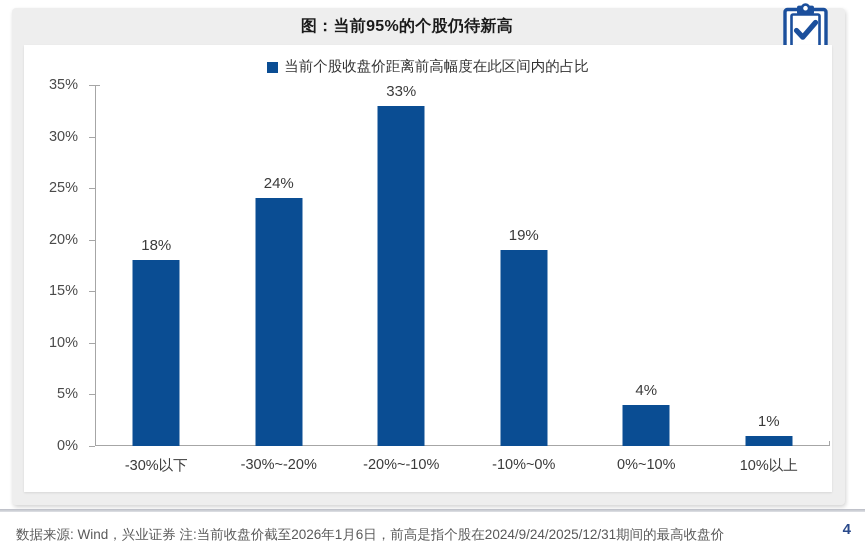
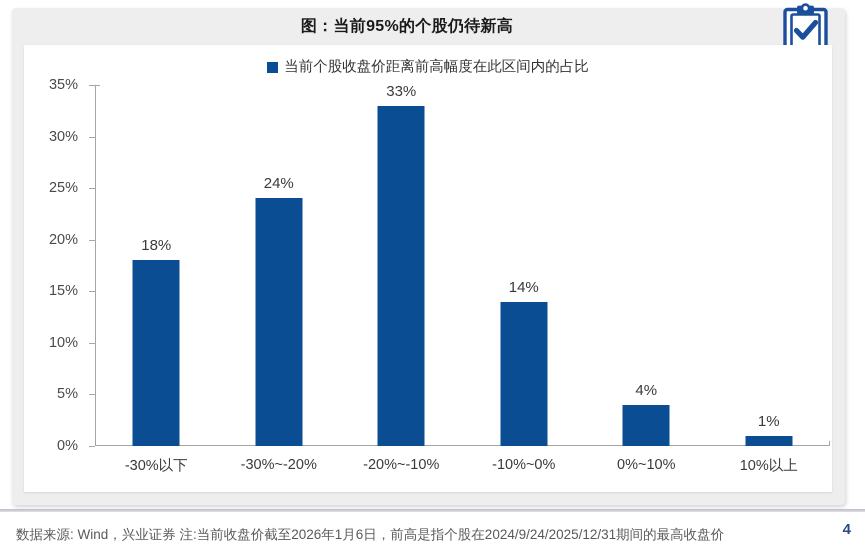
-10%~0%: 19% -> 14%
